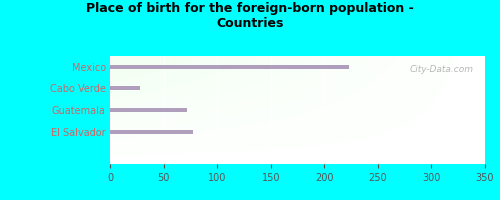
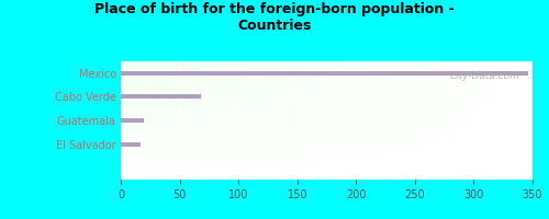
Mexico: 223 -> 346
Cabo Verde: 28 -> 68
Guatemala: 72 -> 20
El Salvador: 77 -> 17
